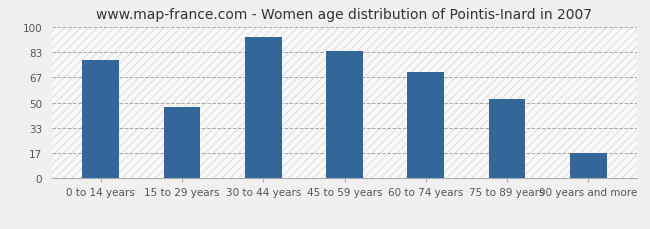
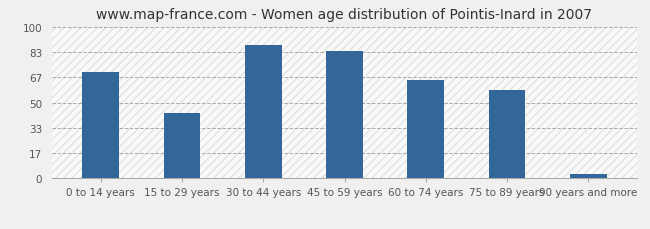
0 to 14 years: 78 -> 70
15 to 29 years: 47 -> 43
30 to 44 years: 93 -> 88
60 to 74 years: 70 -> 65
75 to 89 years: 52 -> 58
90 years and more: 17 -> 3
